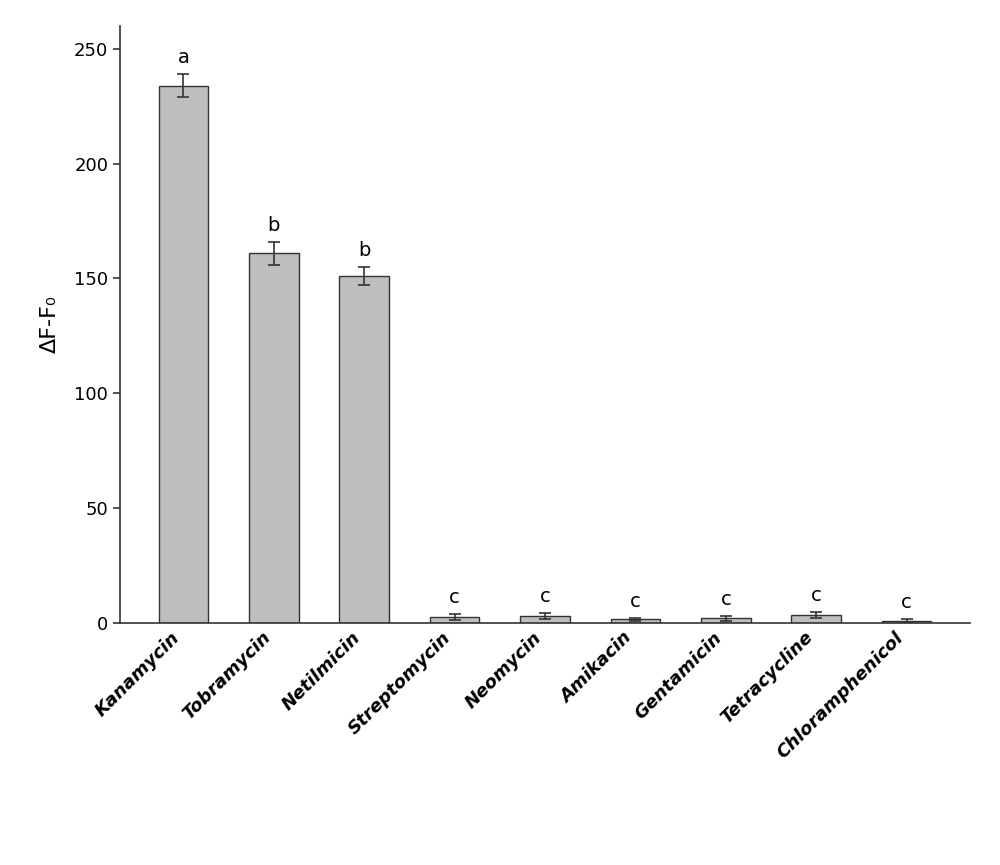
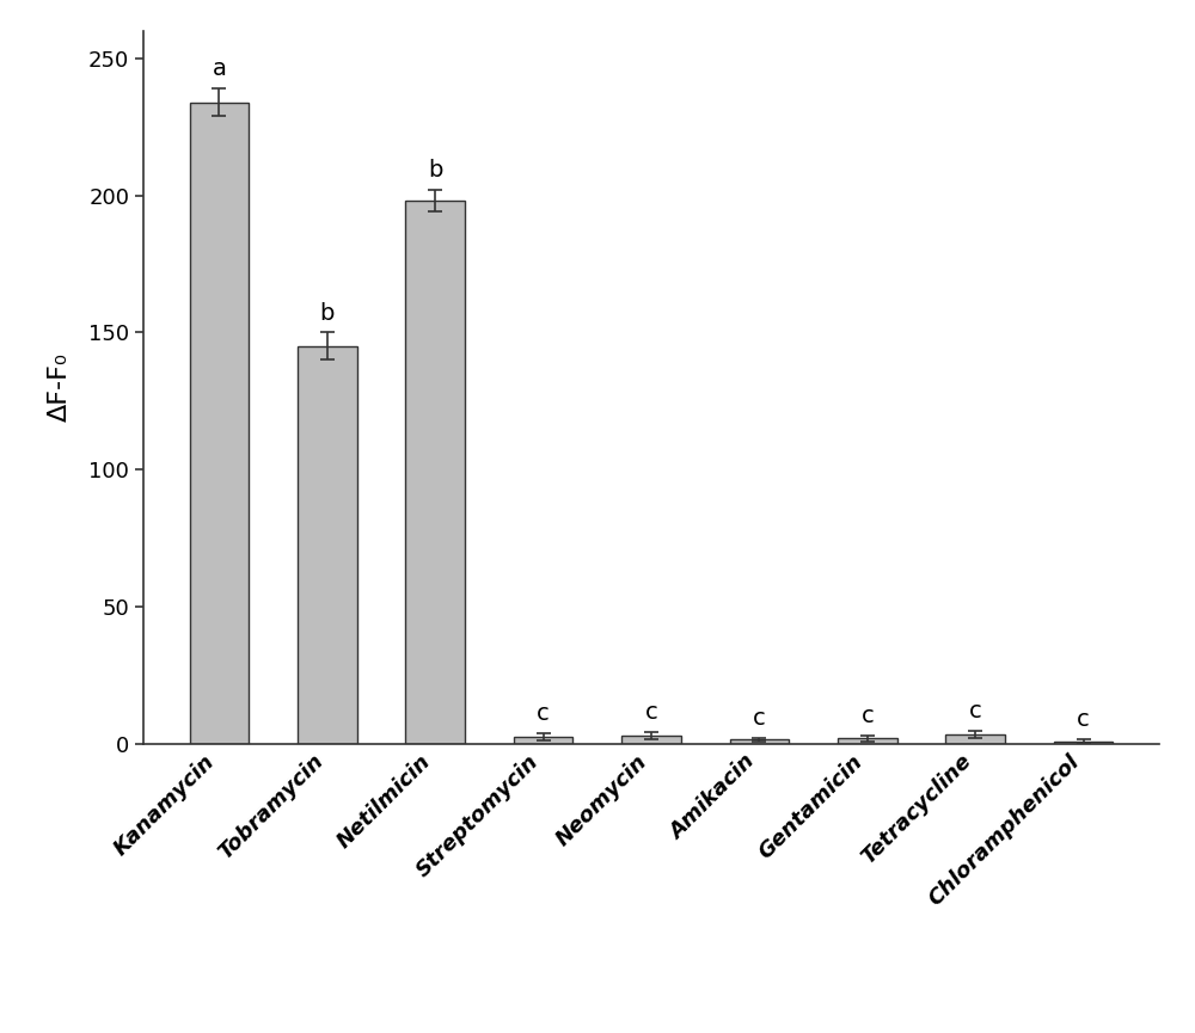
Tobramycin: 161.0 -> 145.0
Netilmicin: 151.0 -> 198.0
